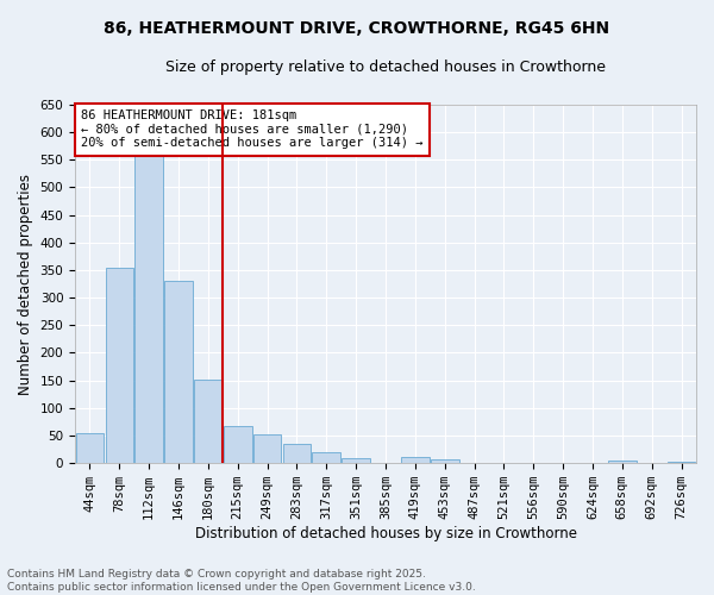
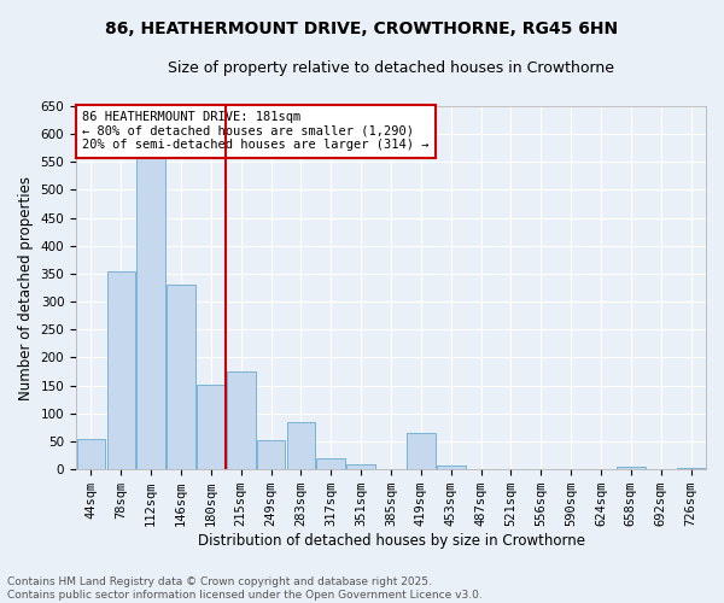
215sqm: 68 -> 175
283sqm: 35 -> 85
419sqm: 12 -> 65
